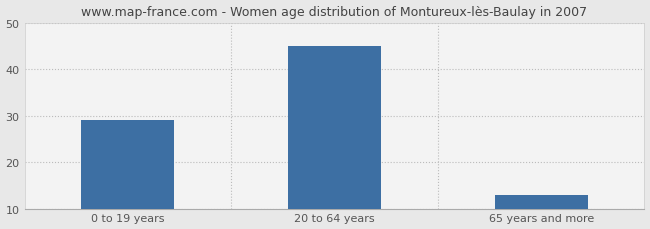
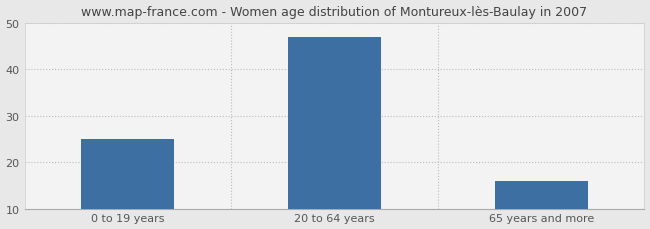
0 to 19 years: 29 -> 25
20 to 64 years: 45 -> 47
65 years and more: 13 -> 16
